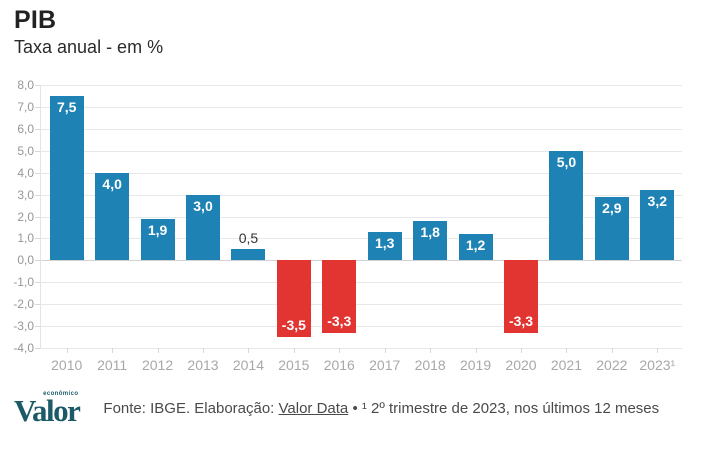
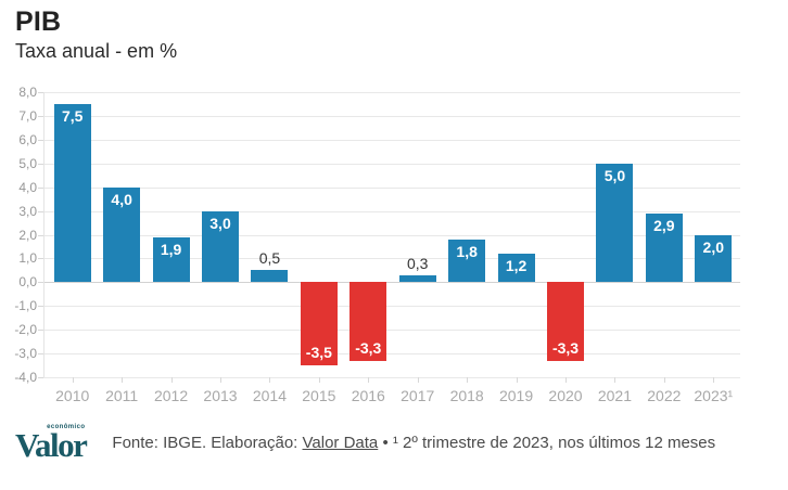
2017: 1,3 -> 0,3
2023¹: 3,2 -> 2,0
